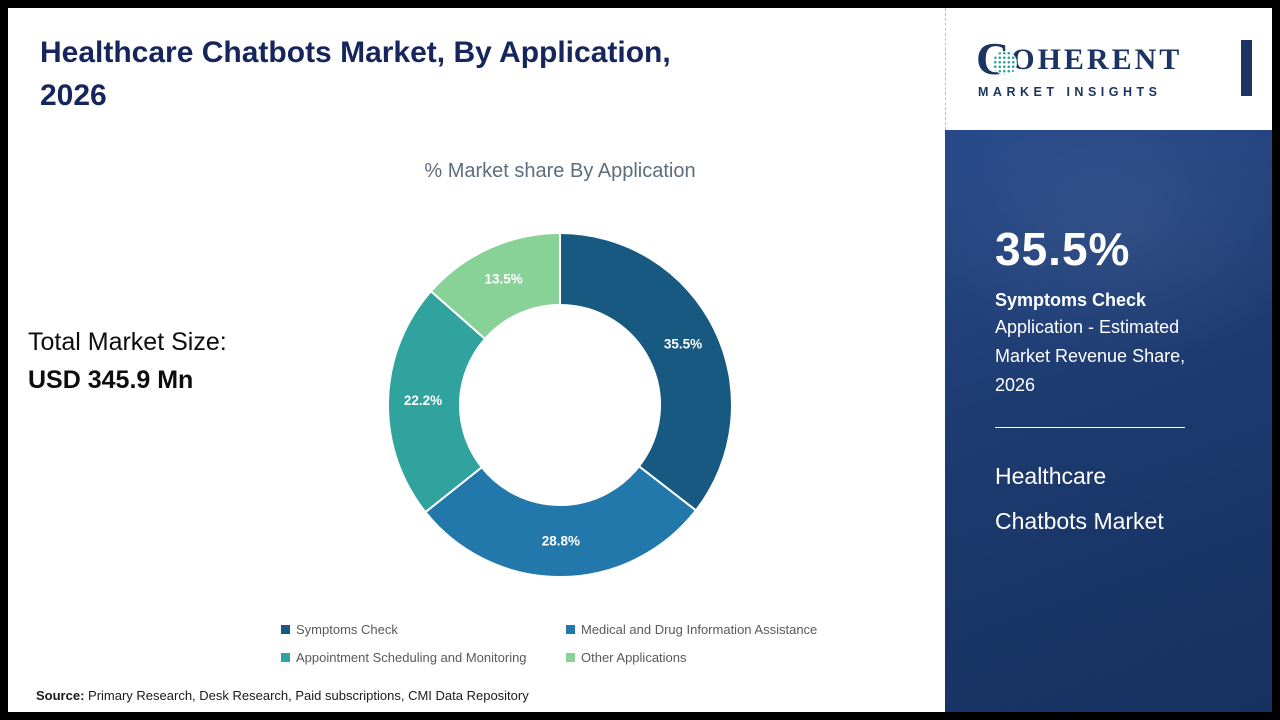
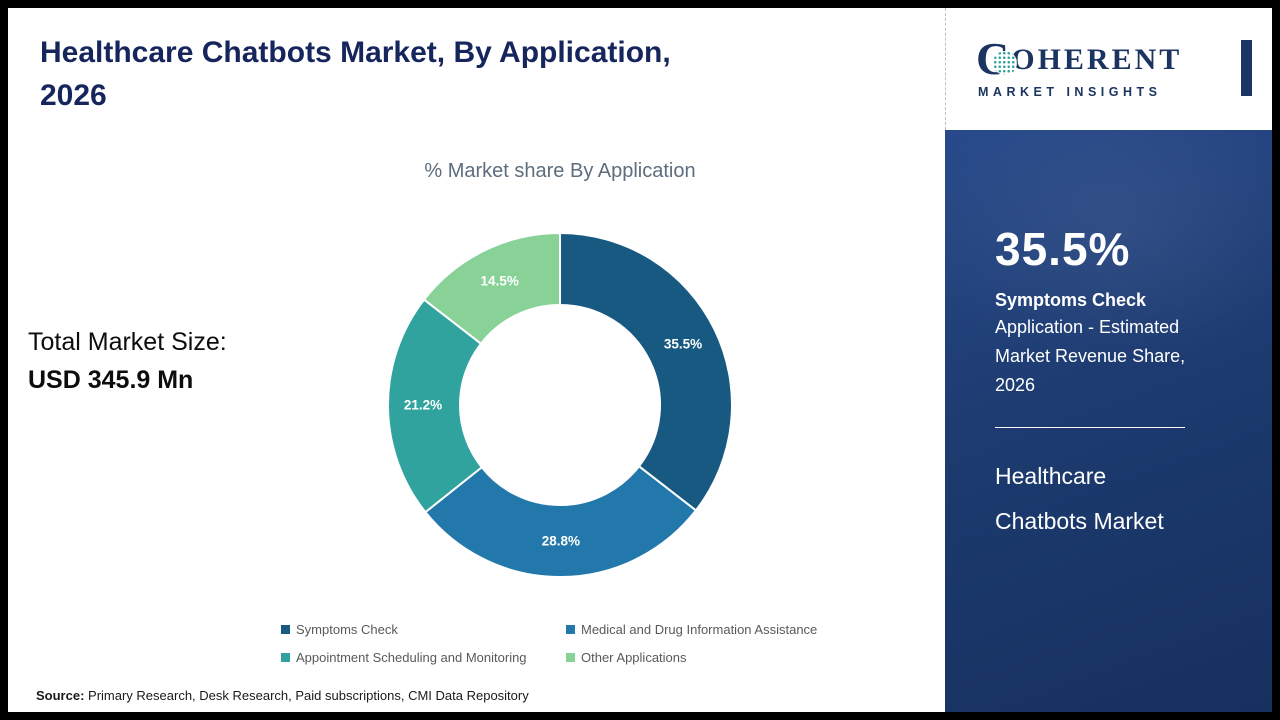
Appointment Scheduling and Monitoring: 22.2% -> 21.2%
Other Applications: 13.5% -> 14.5%
